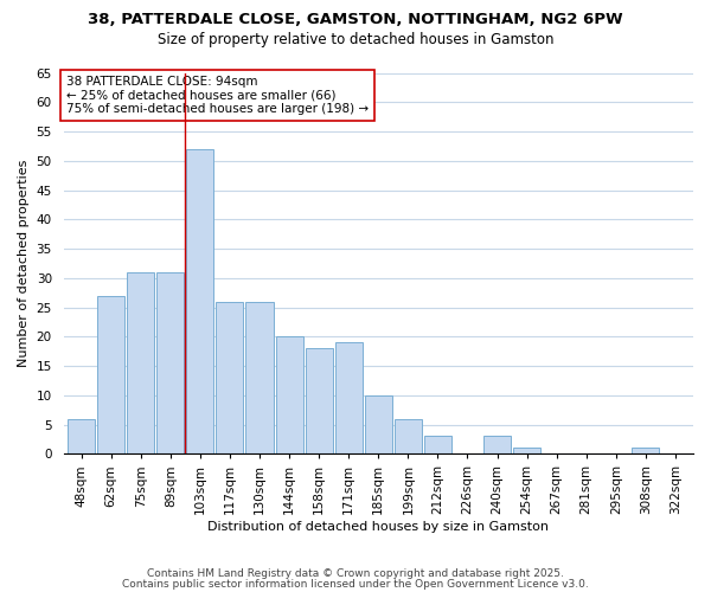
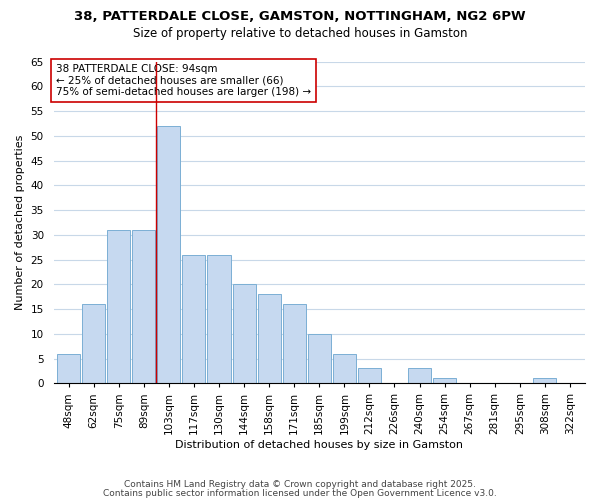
62sqm: 27 -> 16
171sqm: 19 -> 16
